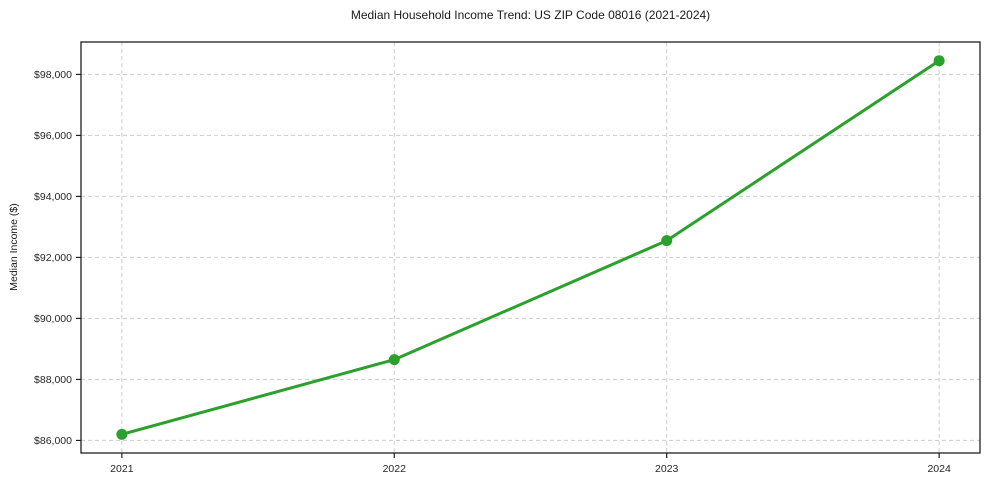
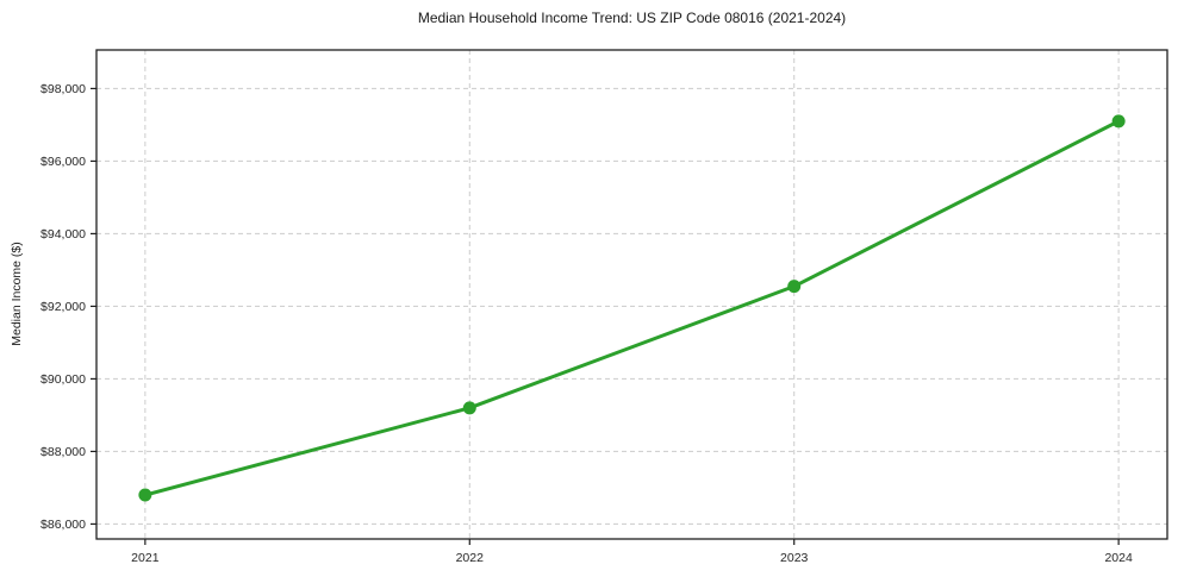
2021: $86200 -> $86800
2022: $88600 -> $89200
2024: $98400 -> $97100
